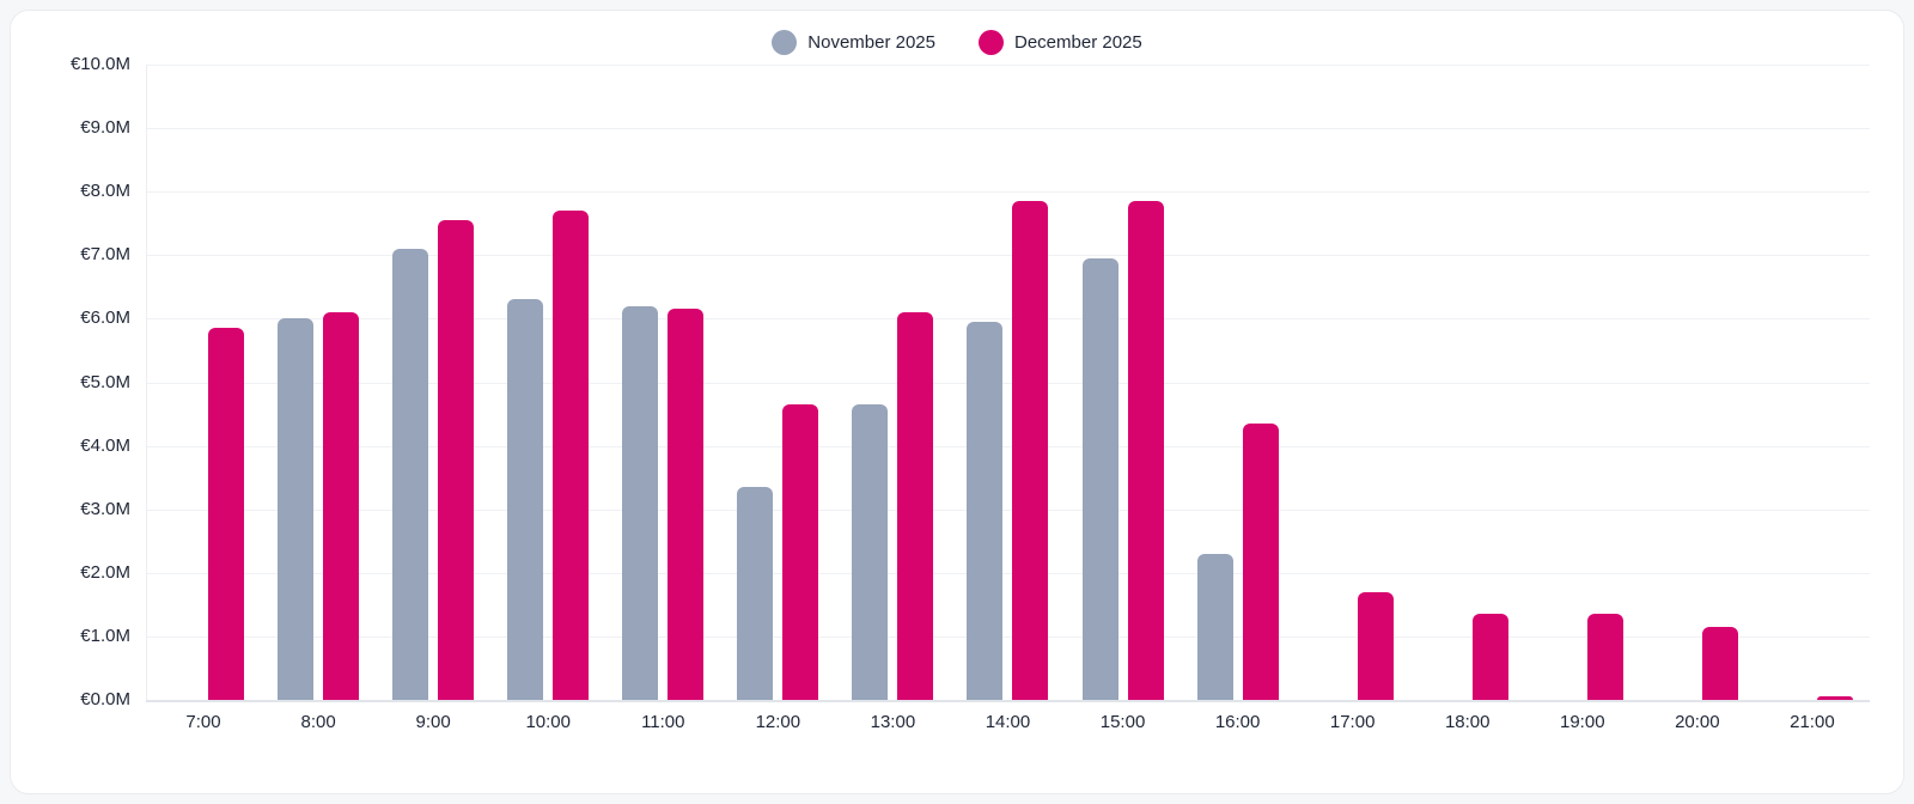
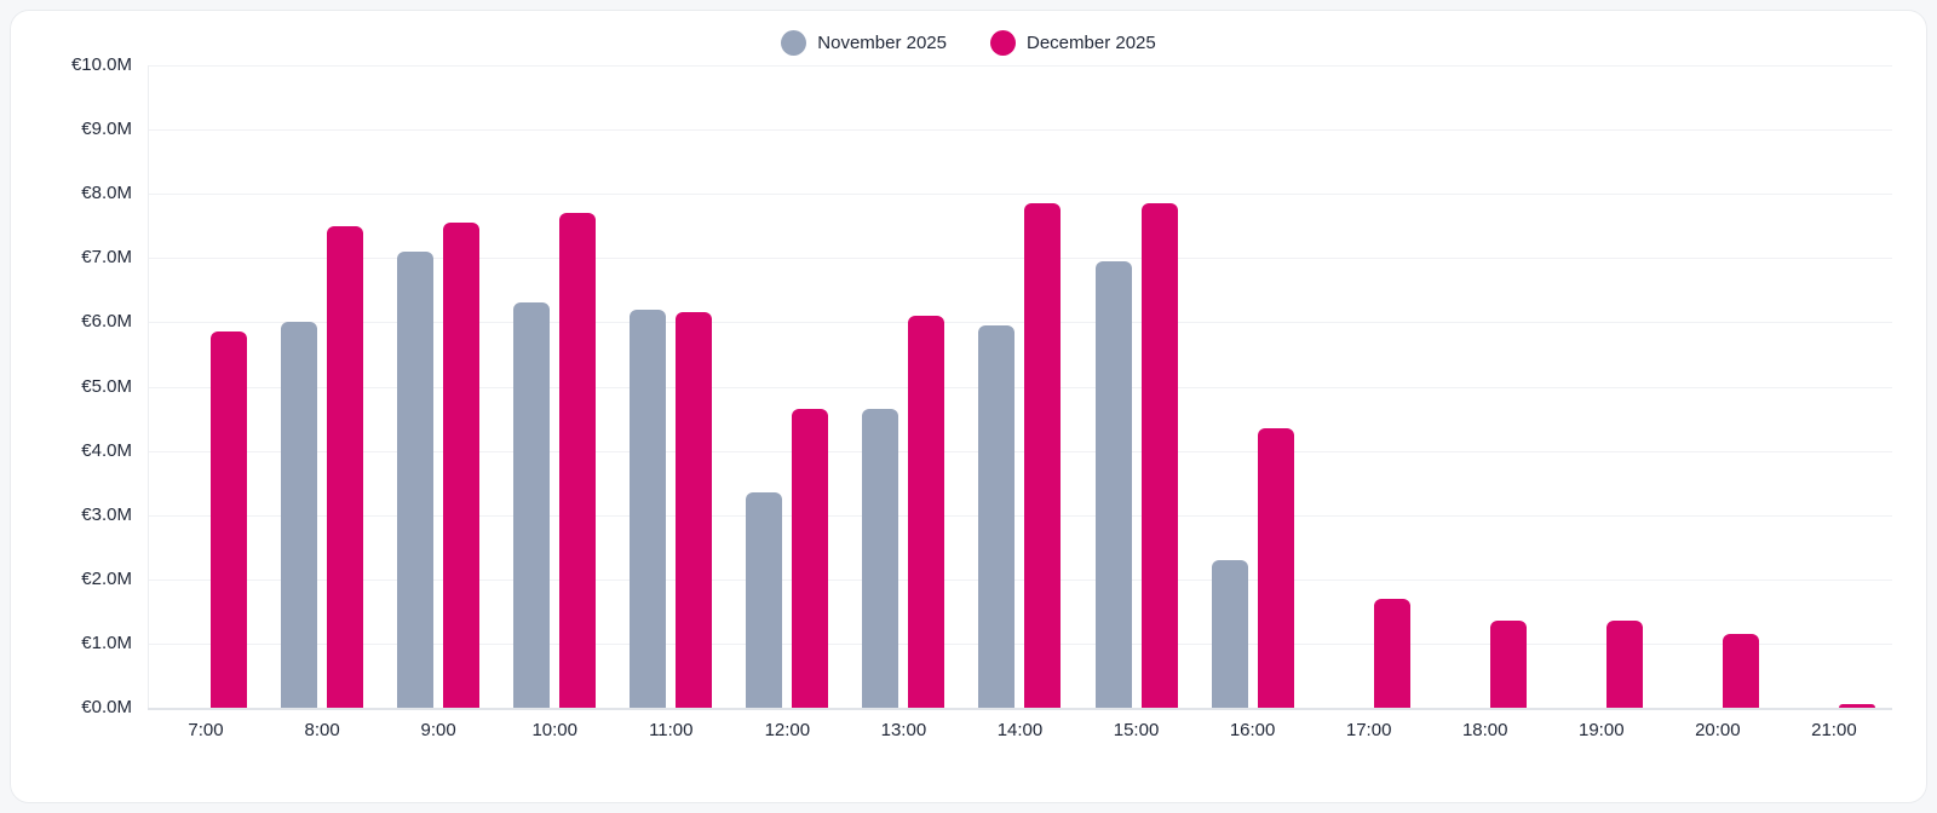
December 2025/8:00: €6.1M -> €7.5M
